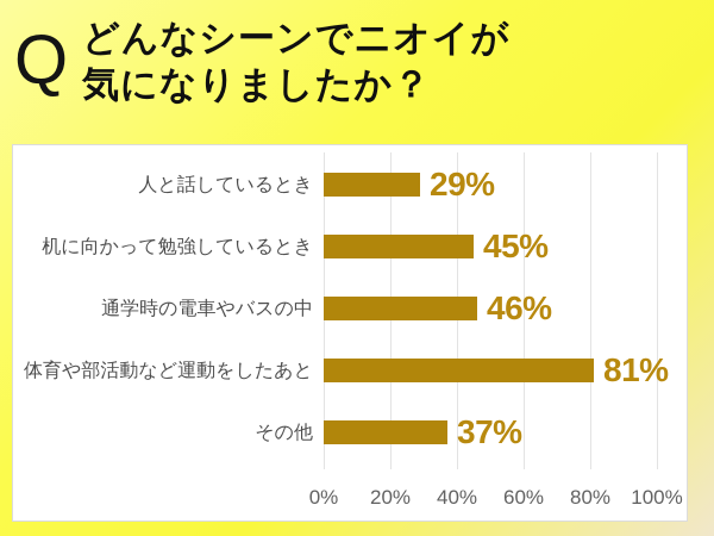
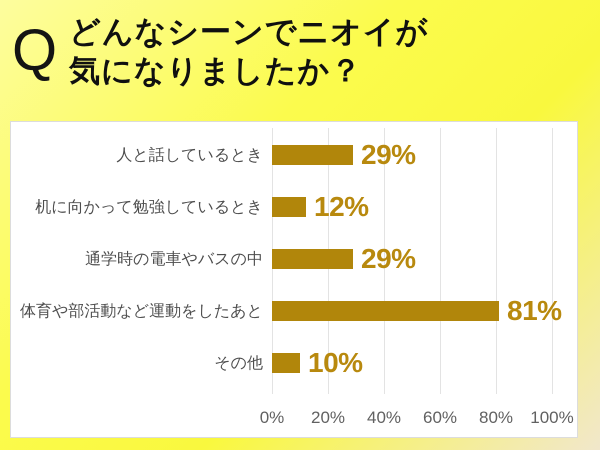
机に向かって勉強しているとき: 45% -> 12%
通学時の電車やバスの中: 46% -> 29%
その他: 37% -> 10%
